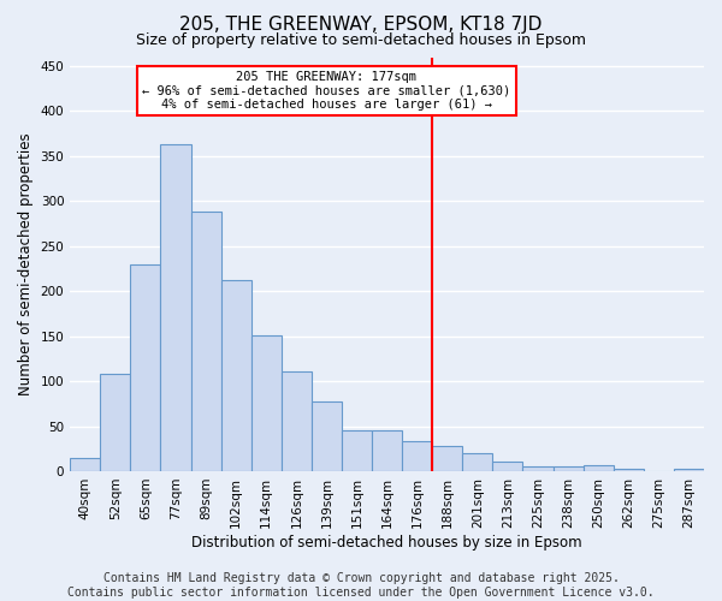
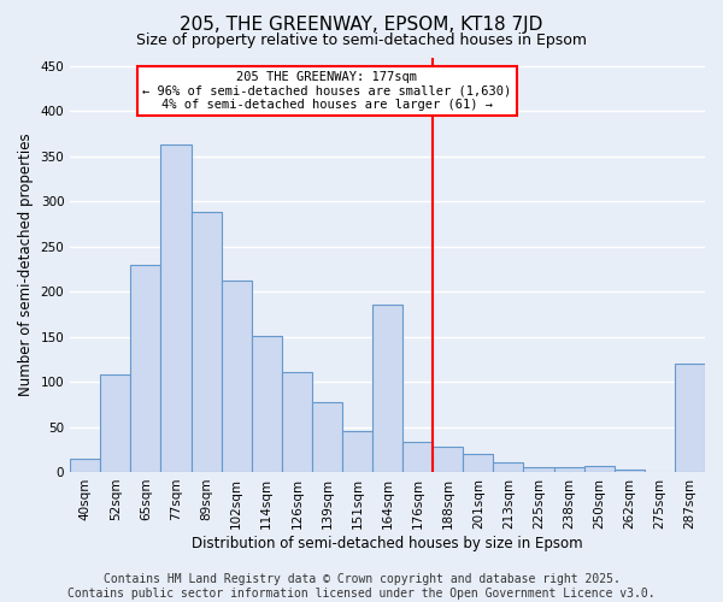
164sqm: 45 -> 186
287sqm: 2 -> 120
